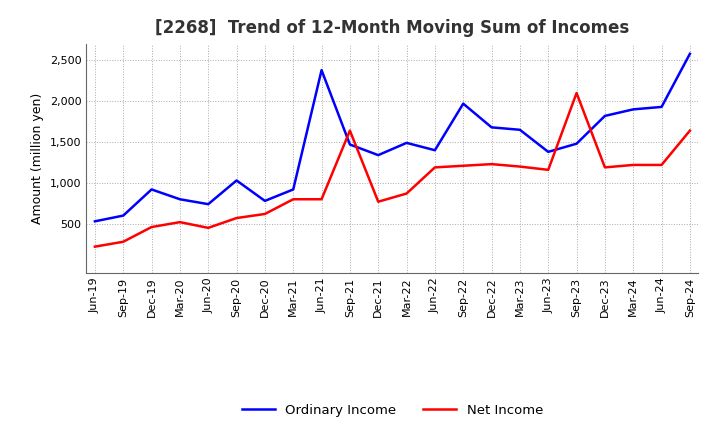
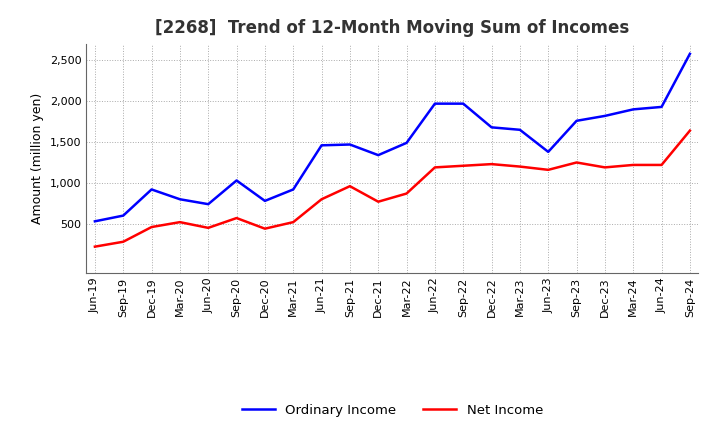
Net Income/Dec-20: 620 -> 440
Net Income/Mar-21: 800 -> 520
Ordinary Income/Jun-21: 2,380 -> 1,460
Net Income/Sep-21: 1,640 -> 960
Ordinary Income/Jun-22: 1,400 -> 1,970
Ordinary Income/Sep-23: 1,480 -> 1,760
Net Income/Sep-23: 2,100 -> 1,250
